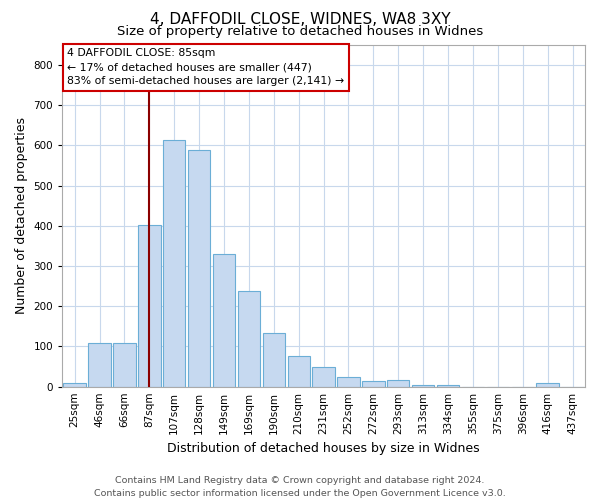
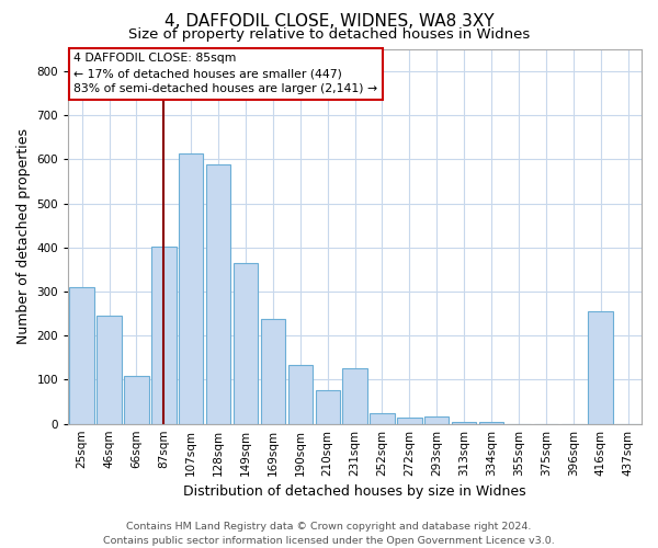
25sqm: 8 -> 310
46sqm: 108 -> 245
149sqm: 330 -> 365
231sqm: 50 -> 125
416sqm: 8 -> 255
